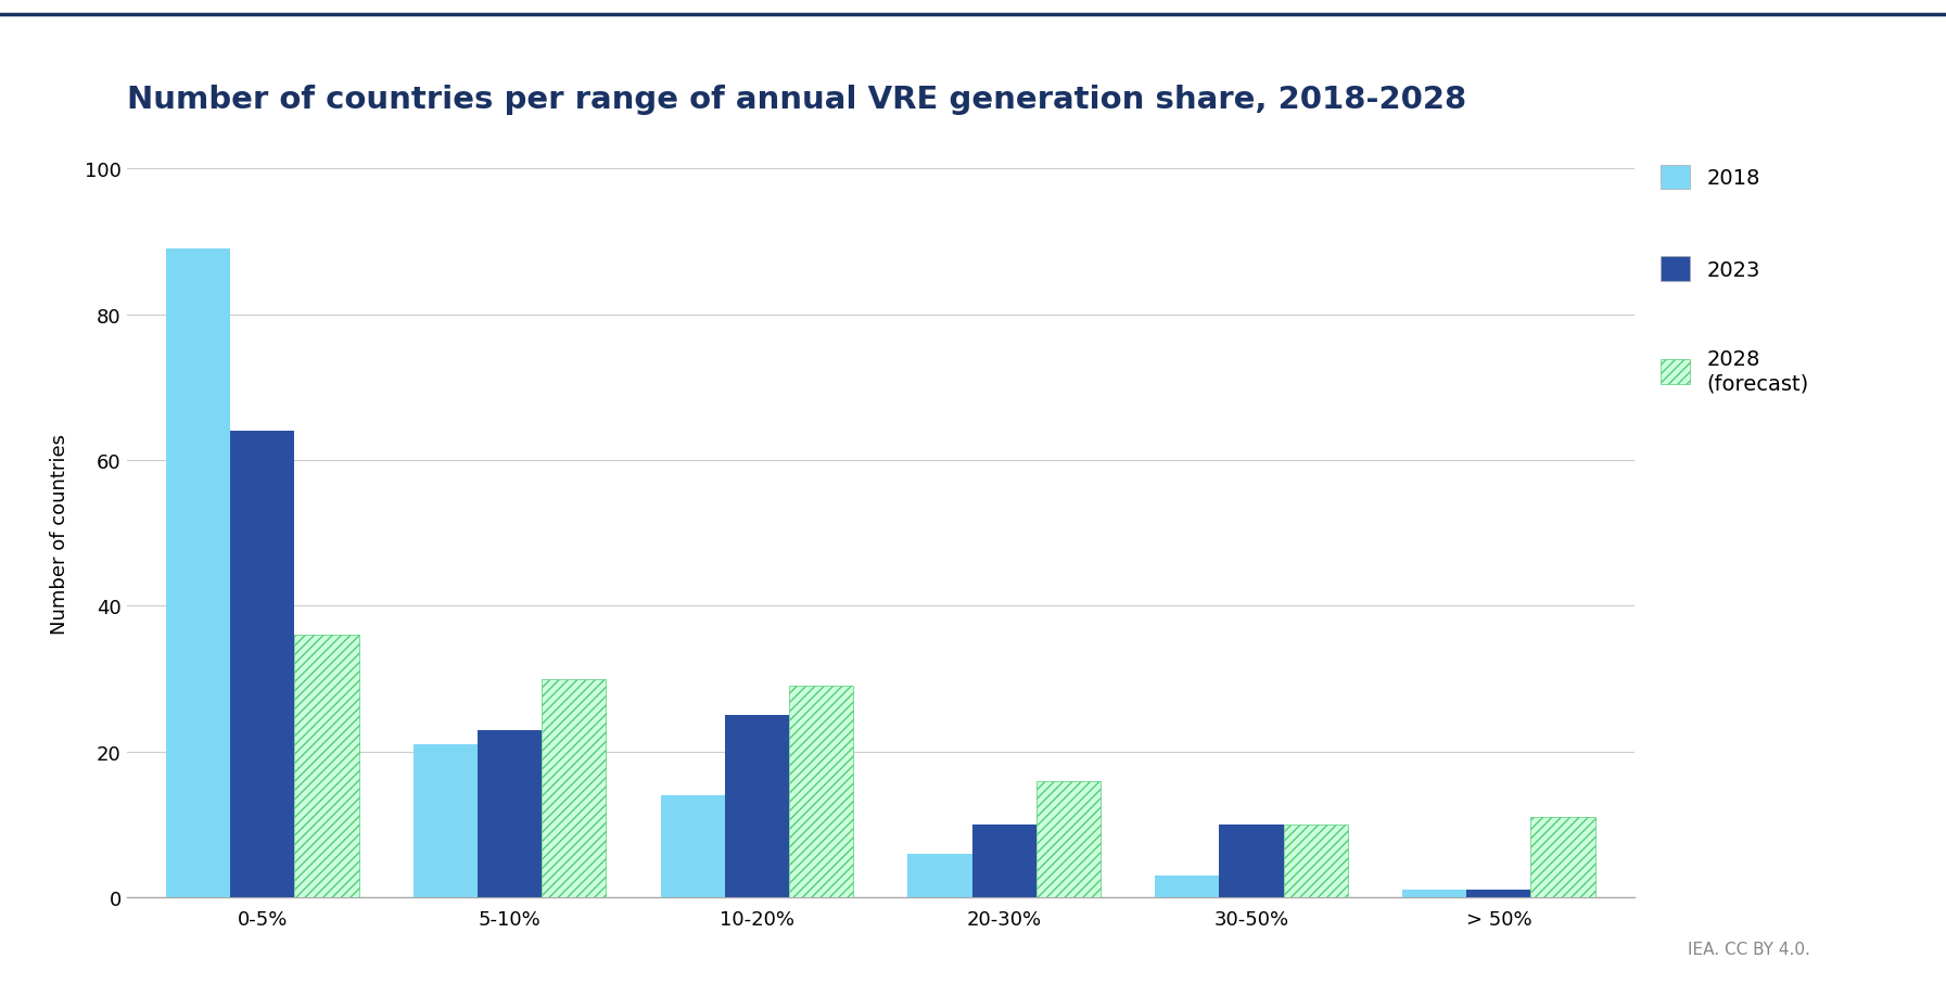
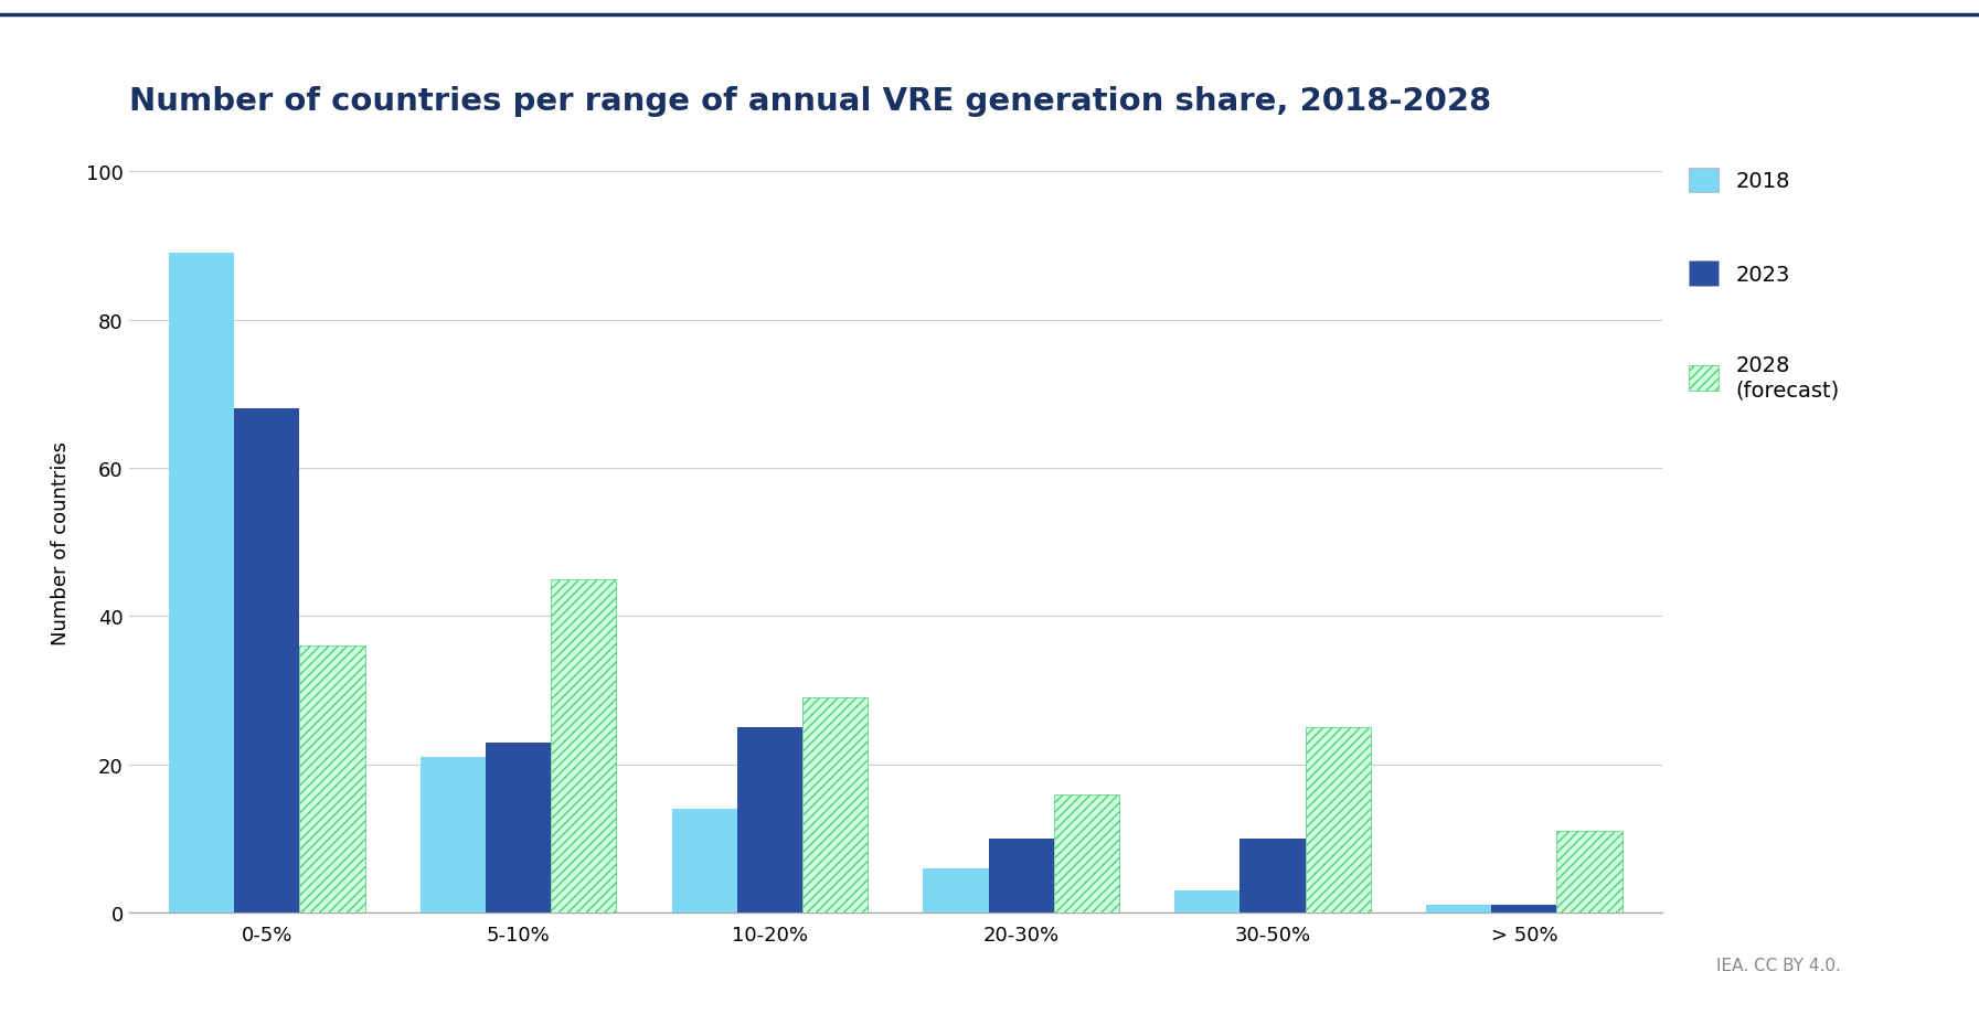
2023/0-5%: 64 -> 68
2028 (forecast)/5-10%: 30 -> 45
2028 (forecast)/30-50%: 10 -> 25
